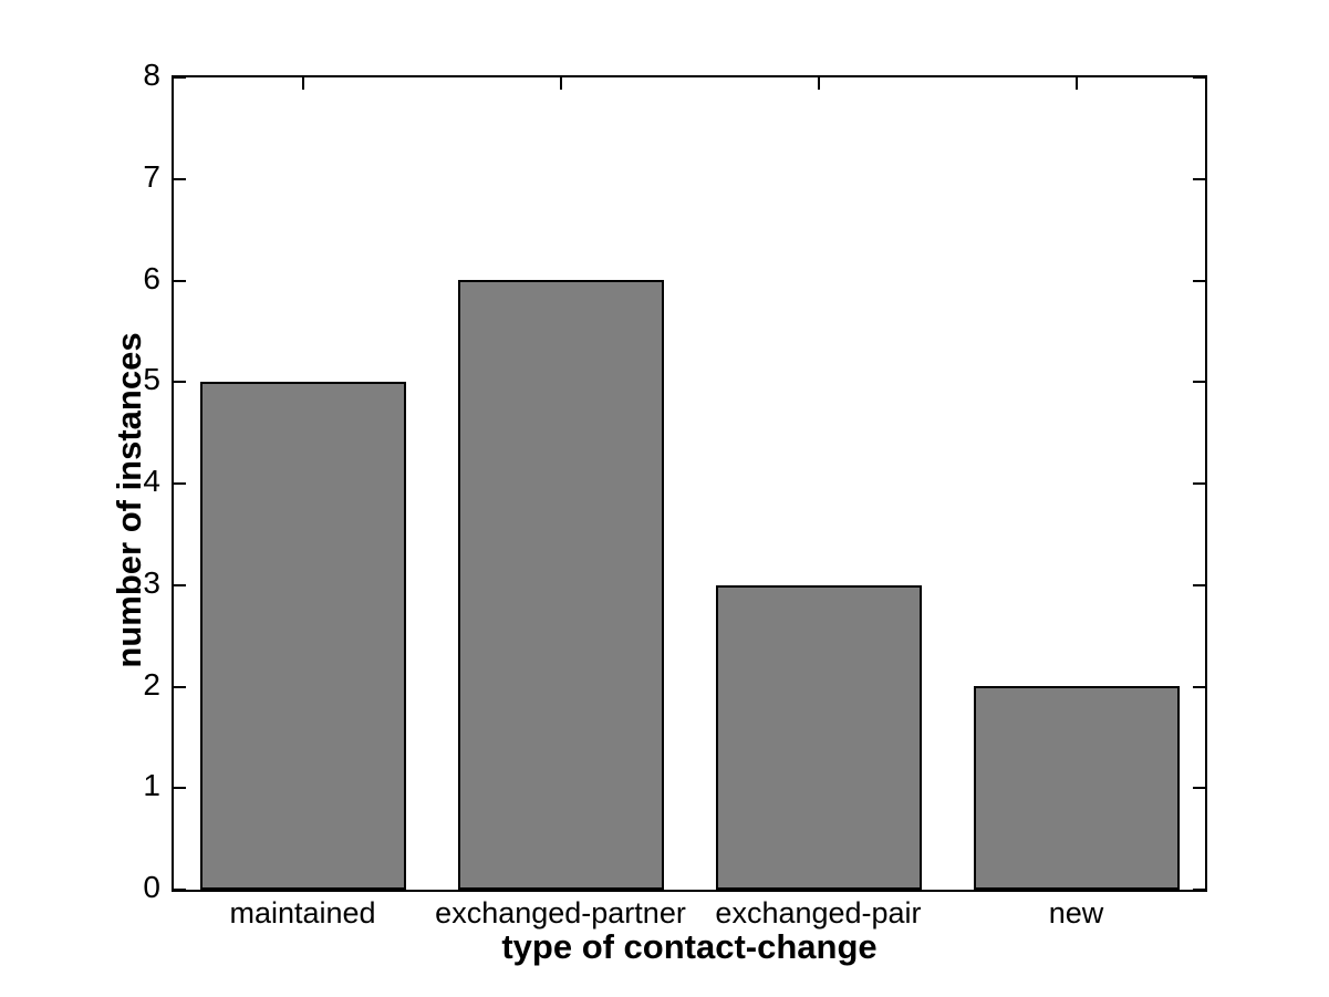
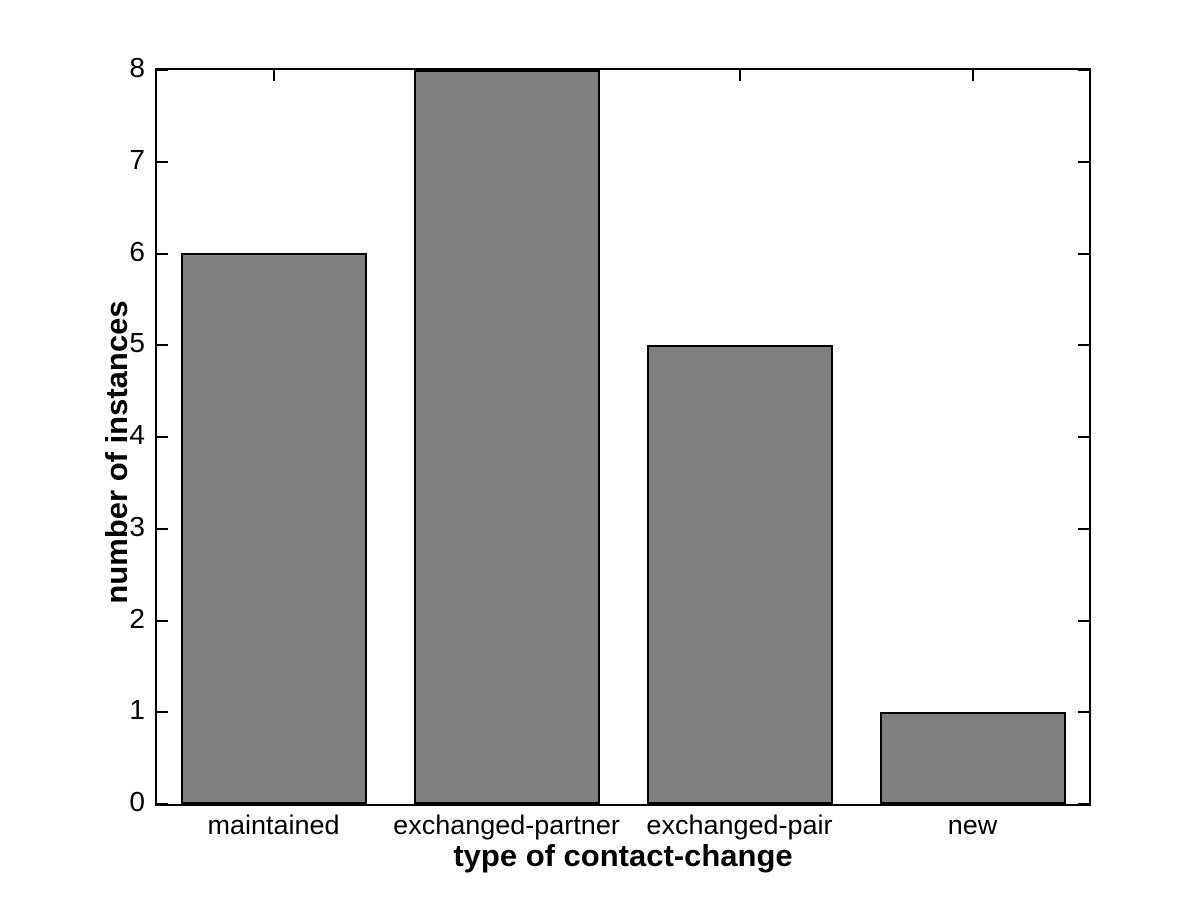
maintained: 5 -> 6
exchanged-partner: 6 -> 8
exchanged-pair: 3 -> 5
new: 2 -> 1
